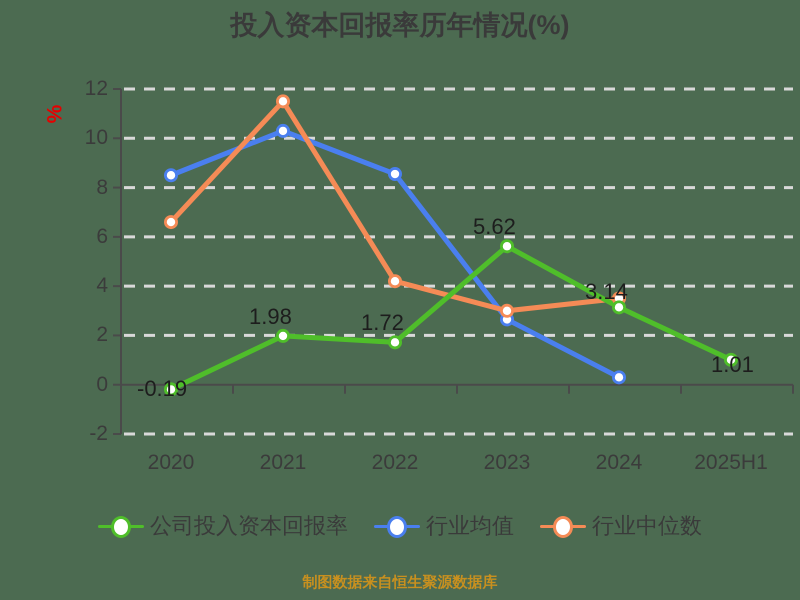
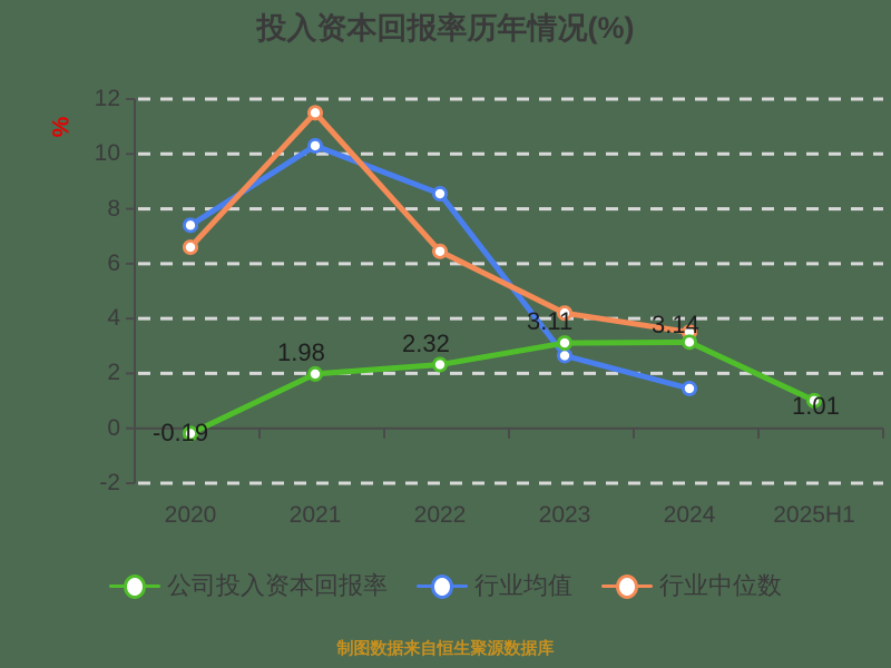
行业均值/2020: 8.5 -> 7.4
公司投入资本回报率/2022: 1.72 -> 2.32
行业中位数/2022: 4.2 -> 6.5
公司投入资本回报率/2023: 5.62 -> 3.11
行业中位数/2023: 3.0 -> 4.2
行业均值/2024: 0.3 -> 1.4
